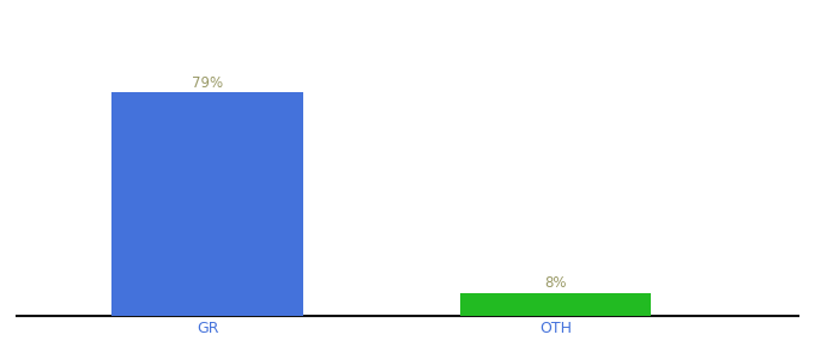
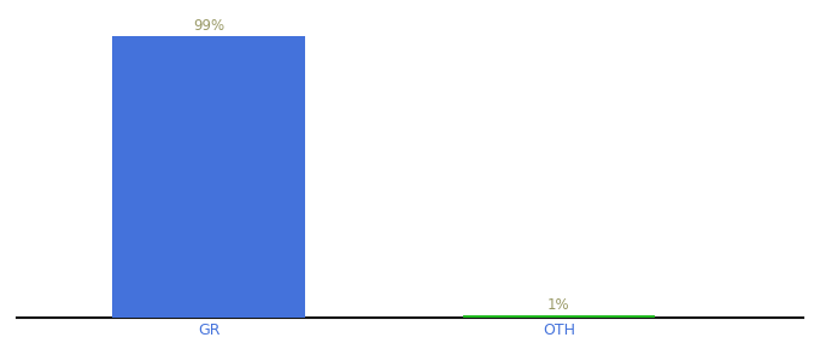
GR: 79% -> 99%
OTH: 8% -> 1%
